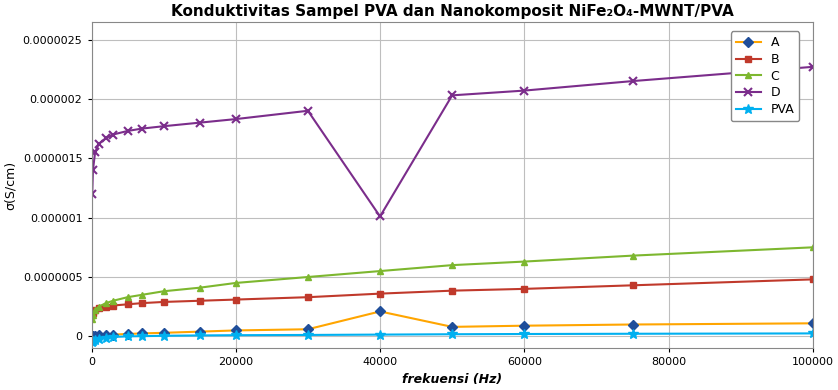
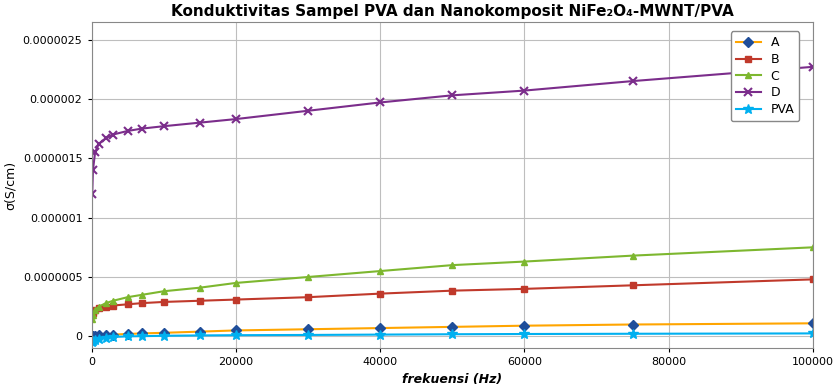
A/40000: 0.00000021 -> 0.00000007
D/40000: 0.00000101 -> 0.00000197
